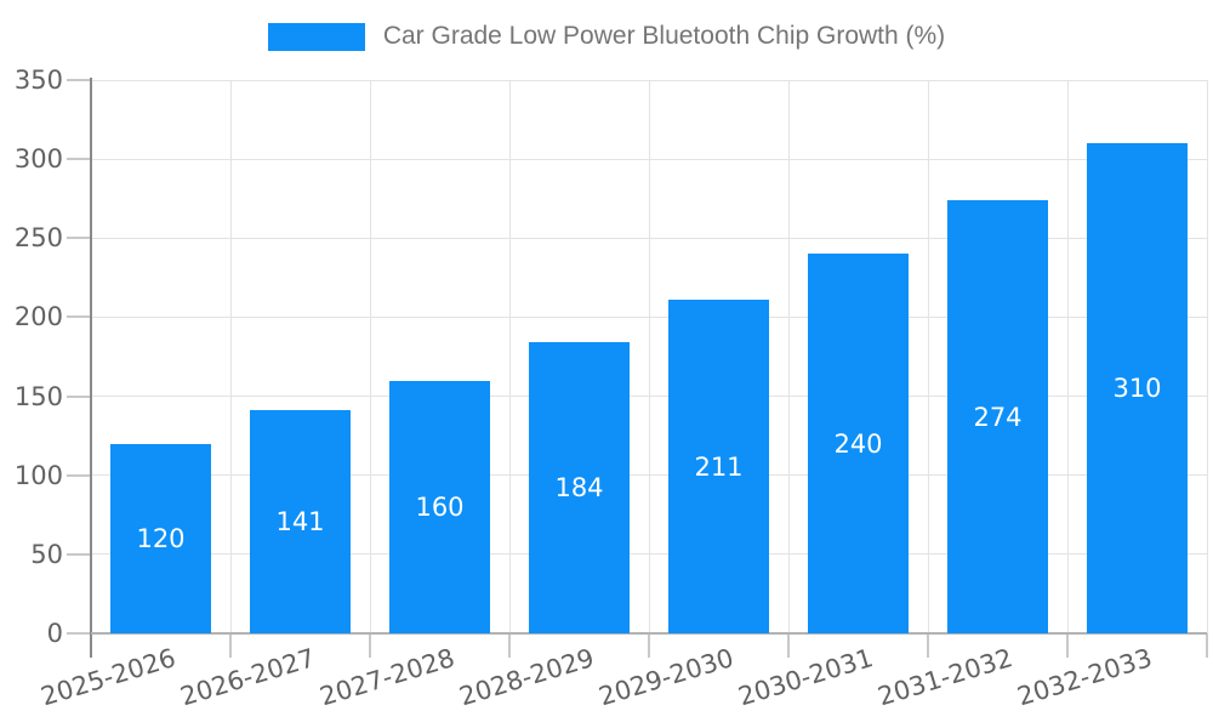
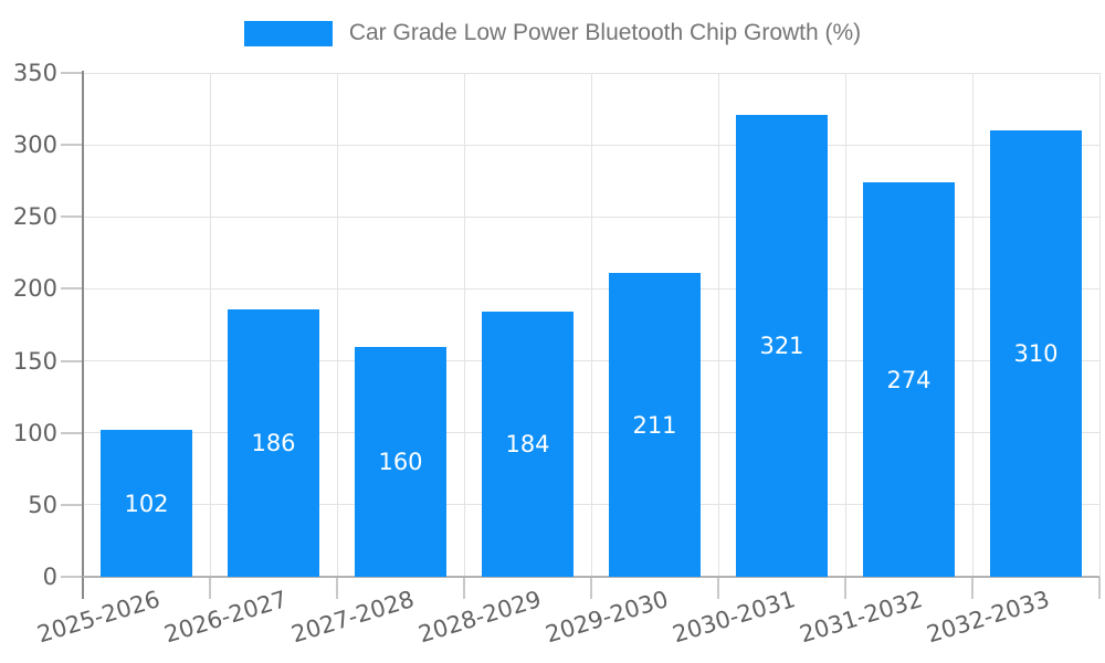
2025-2026: 120 -> 102
2026-2027: 141 -> 186
2030-2031: 240 -> 321
